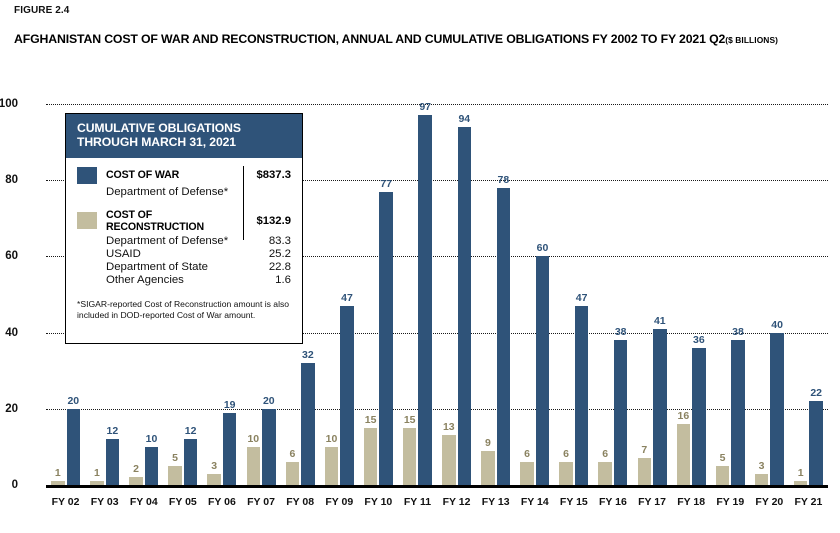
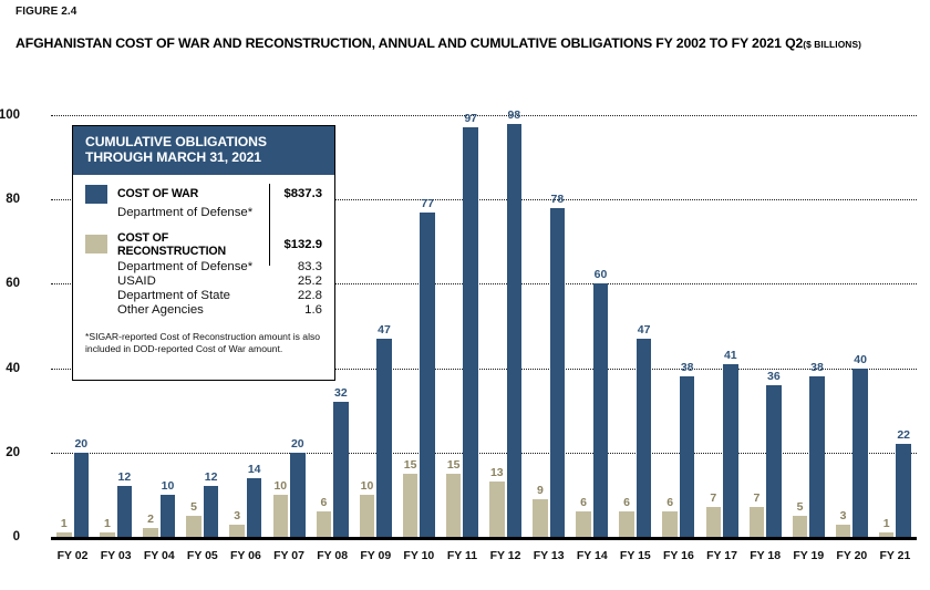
COST OF WAR/FY 06: 19 -> 14
COST OF WAR/FY 12: 94 -> 98
COST OF RECONSTRUCTION/FY 18: 16 -> 7
